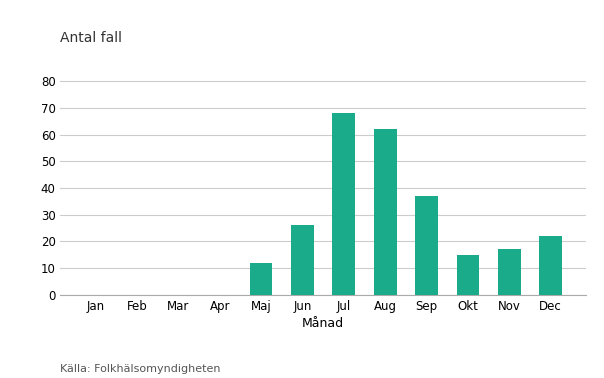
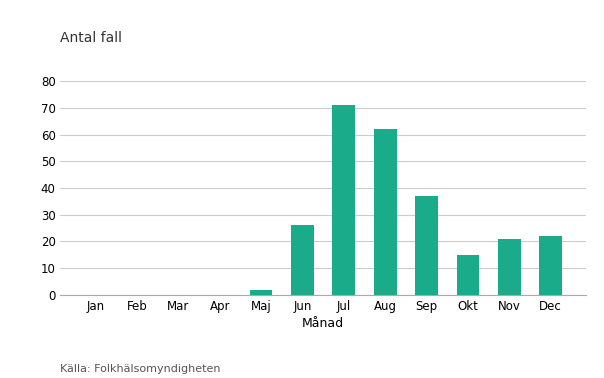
Maj: 12 -> 2
Jul: 68 -> 71
Nov: 17 -> 21
